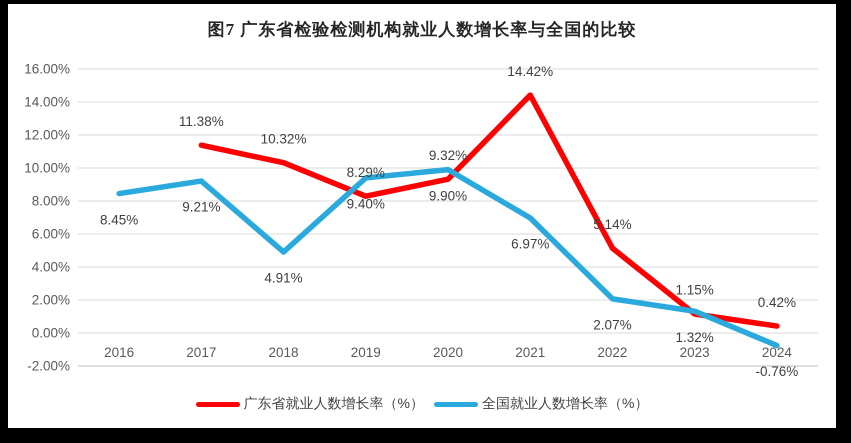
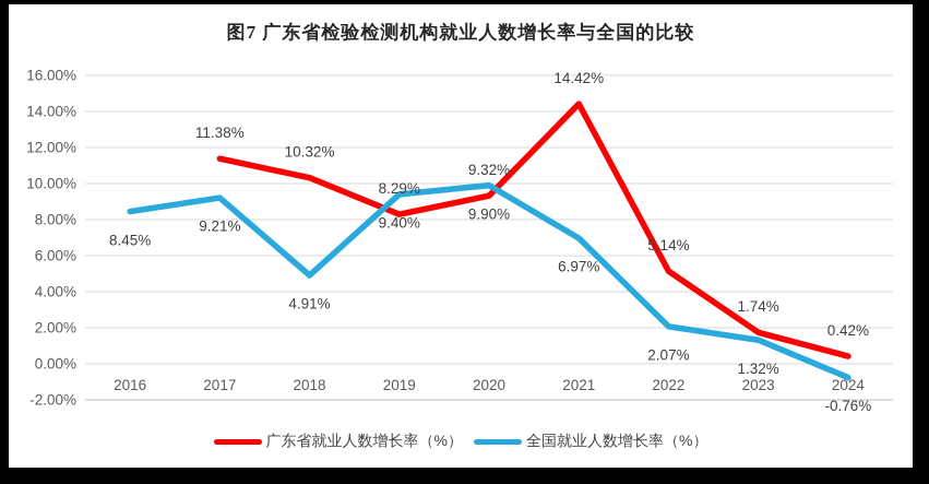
广东省就业人数增长率（%）/2023: 1.15% -> 1.74%
